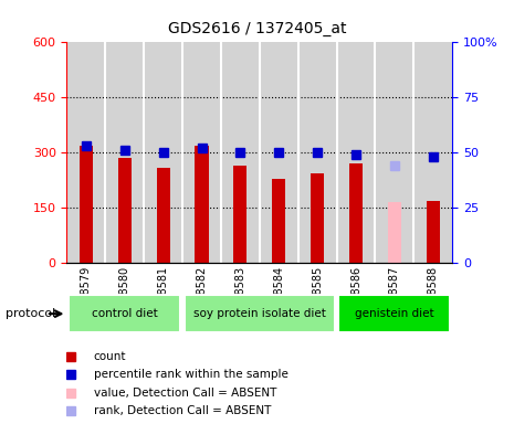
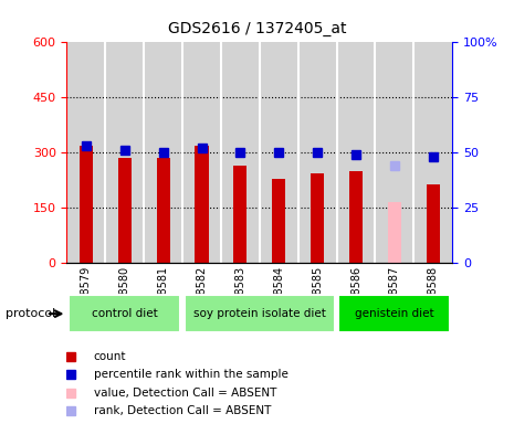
GSM158581: 260 -> 285
GSM158586: 270 -> 250
GSM158588: 170 -> 215
